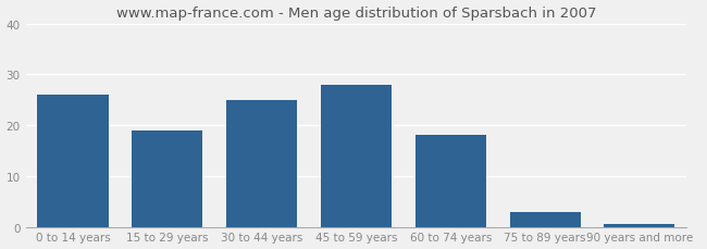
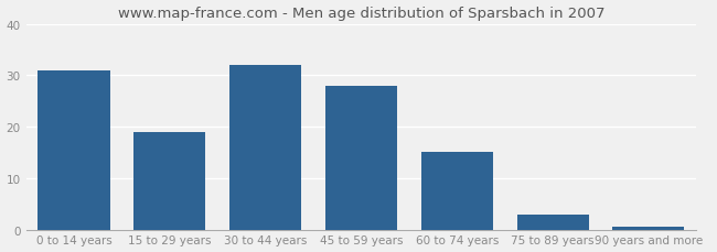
0 to 14 years: 26.0 -> 31.0
30 to 44 years: 25.0 -> 32.0
60 to 74 years: 18.0 -> 15.0
